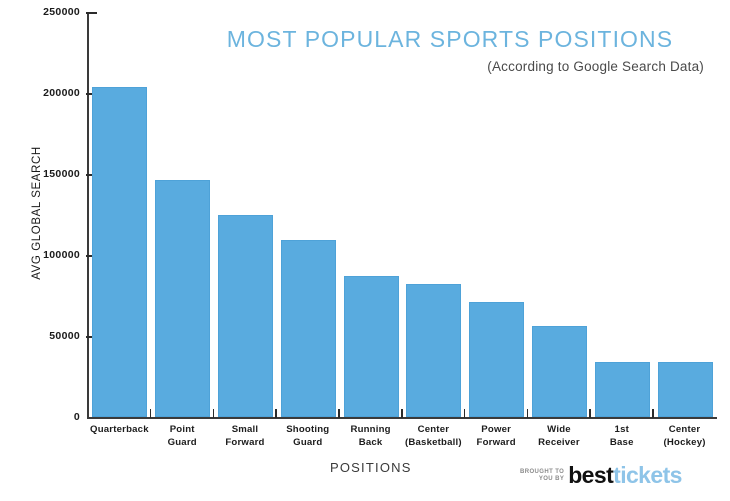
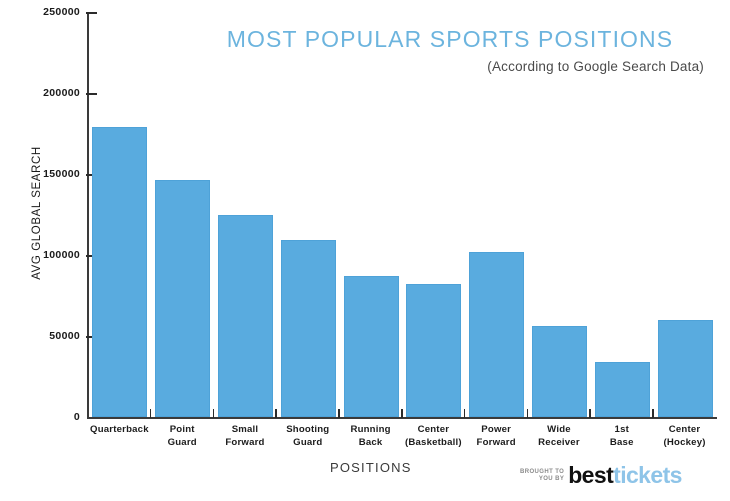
Quarterback: 204000 -> 179000
Power Forward: 71000 -> 102000
Center (Hockey): 34000 -> 60000
